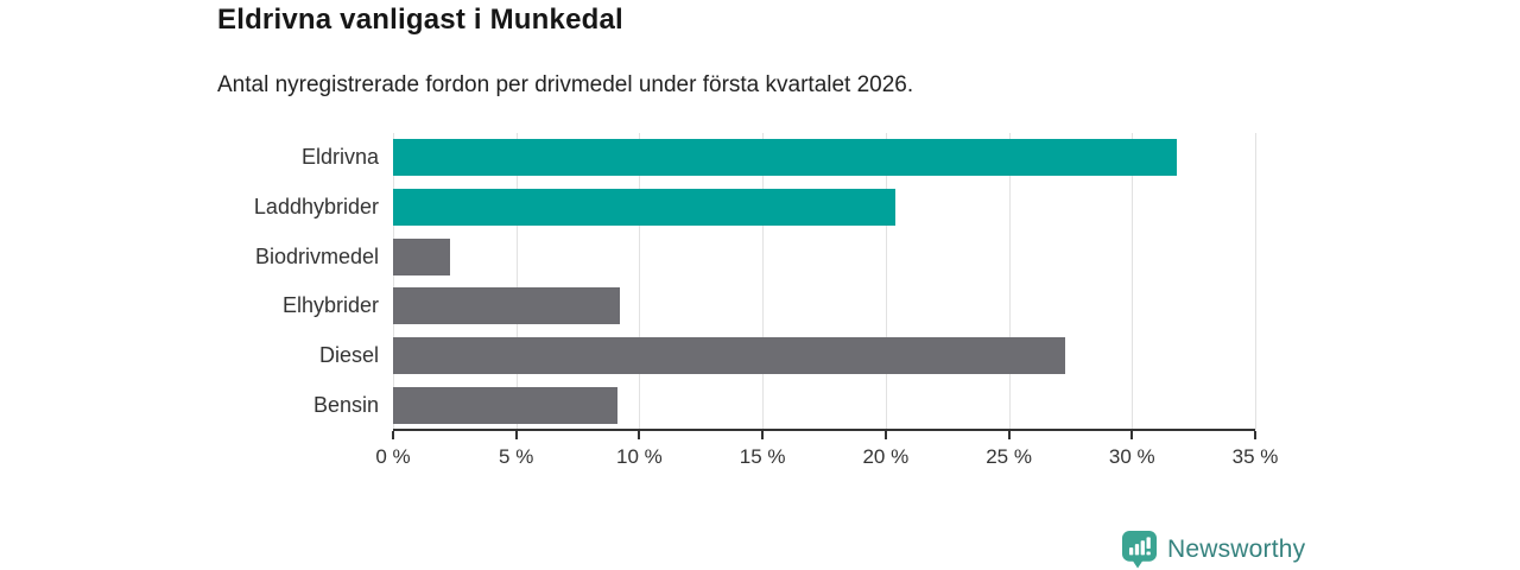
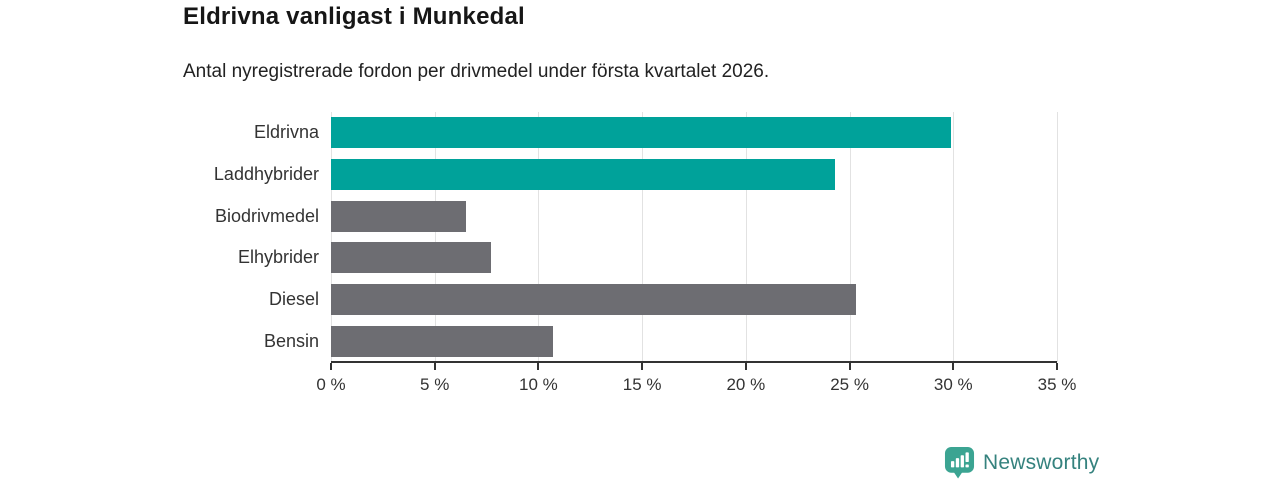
Eldrivna: 31.8% -> 29.9%
Laddhybrider: 20.4% -> 24.3%
Biodrivmedel: 2.3% -> 6.5%
Elhybrider: 9.2% -> 7.7%
Diesel: 27.3% -> 25.3%
Bensin: 9.1% -> 10.7%
